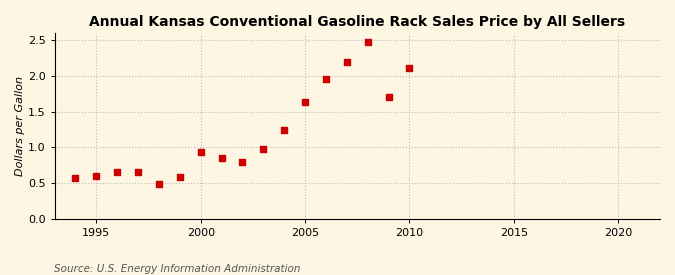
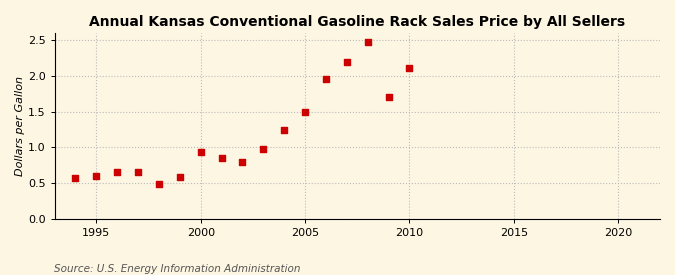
2005: 1.63 -> 1.50
